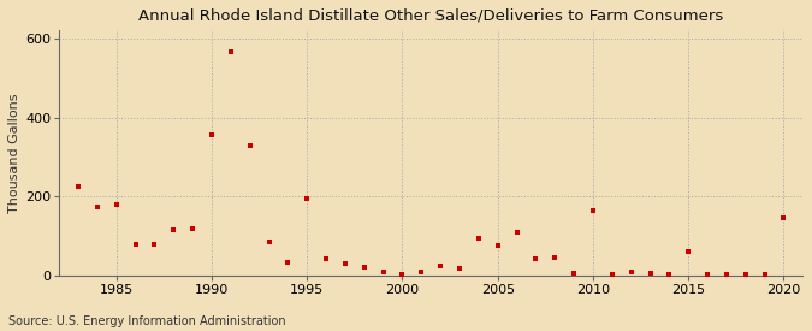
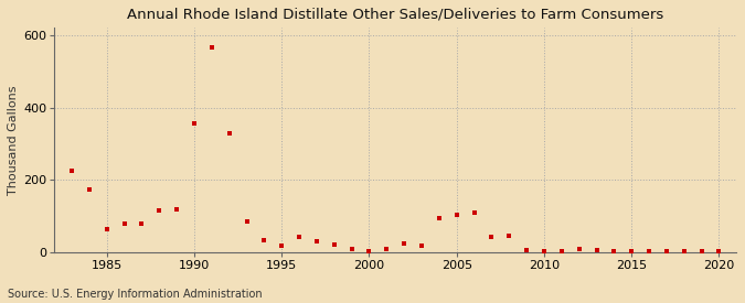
1985: 180 -> 65
1995: 195 -> 18
2005: 75 -> 105
2010: 165 -> 2
2015: 60 -> 2
2020: 145 -> 2
